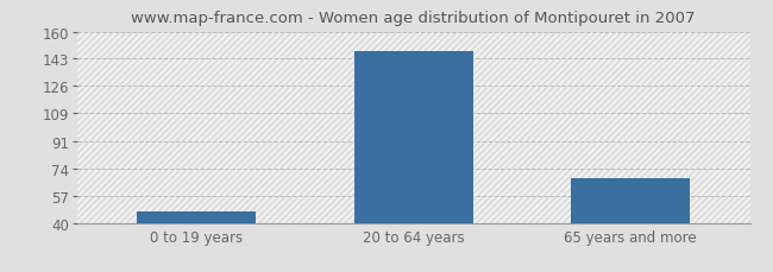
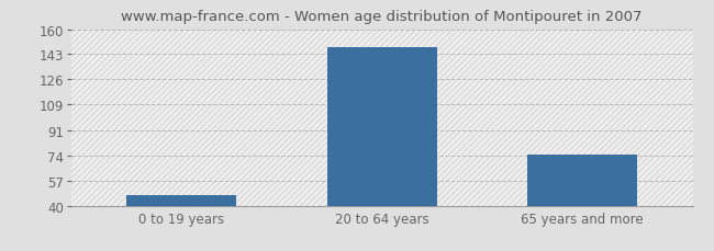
65 years and more: 68 -> 75
